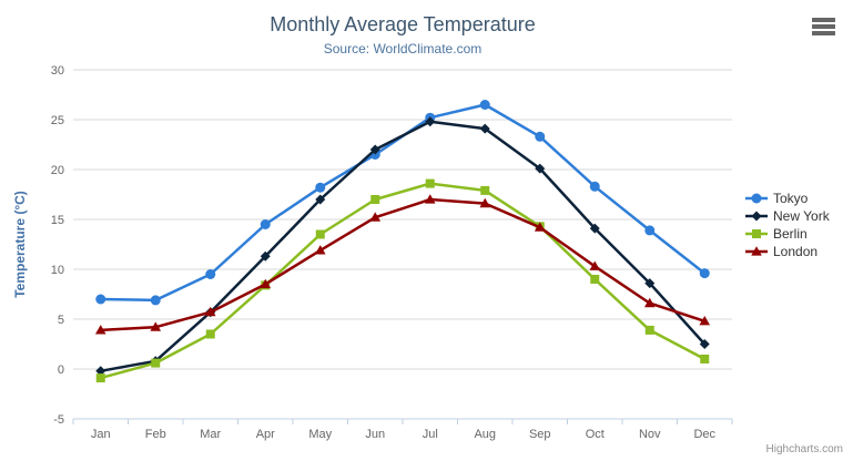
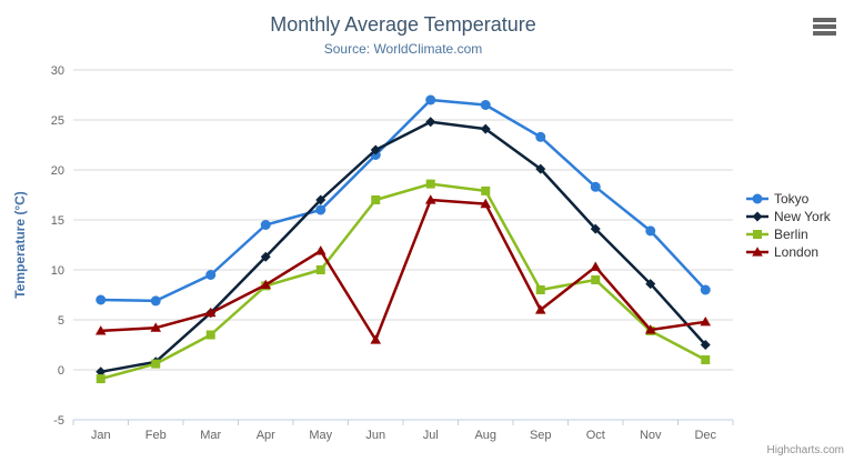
Tokyo/May: 18 -> 16
Berlin/May: 14 -> 10
London/Jun: 15 -> 3
Tokyo/Jul: 25 -> 27
Berlin/Sep: 14 -> 8
London/Sep: 14 -> 6
London/Nov: 7 -> 4
Tokyo/Dec: 10 -> 8
